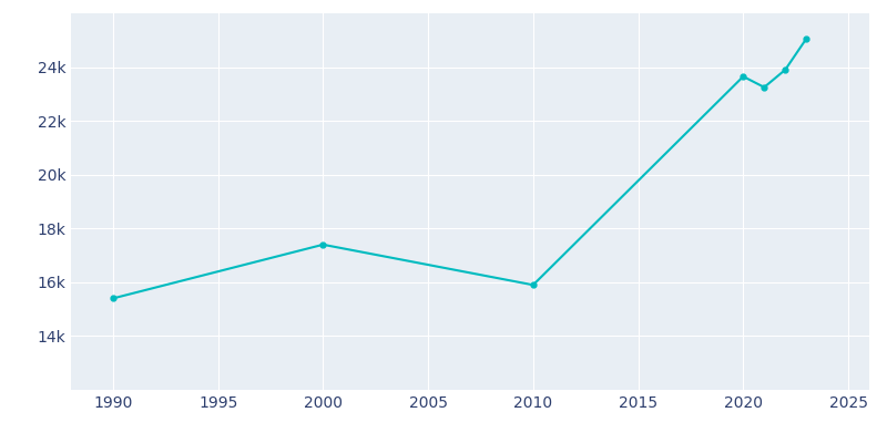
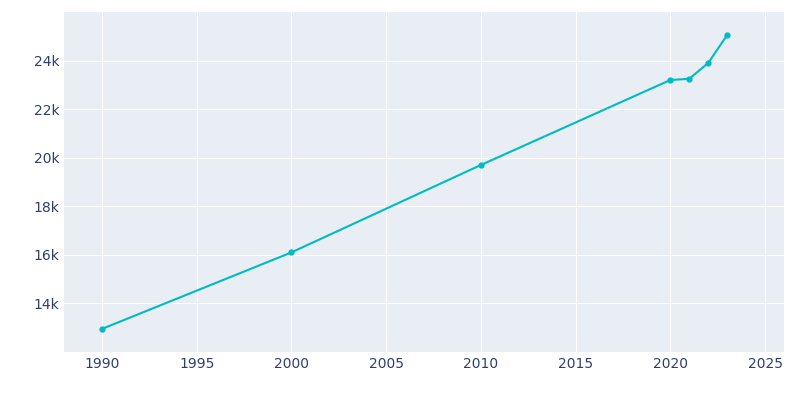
1990: 15.40k -> 12.95k
2000: 17.40k -> 16.10k
2010: 15.90k -> 19.70k
2020: 23.65k -> 23.20k
